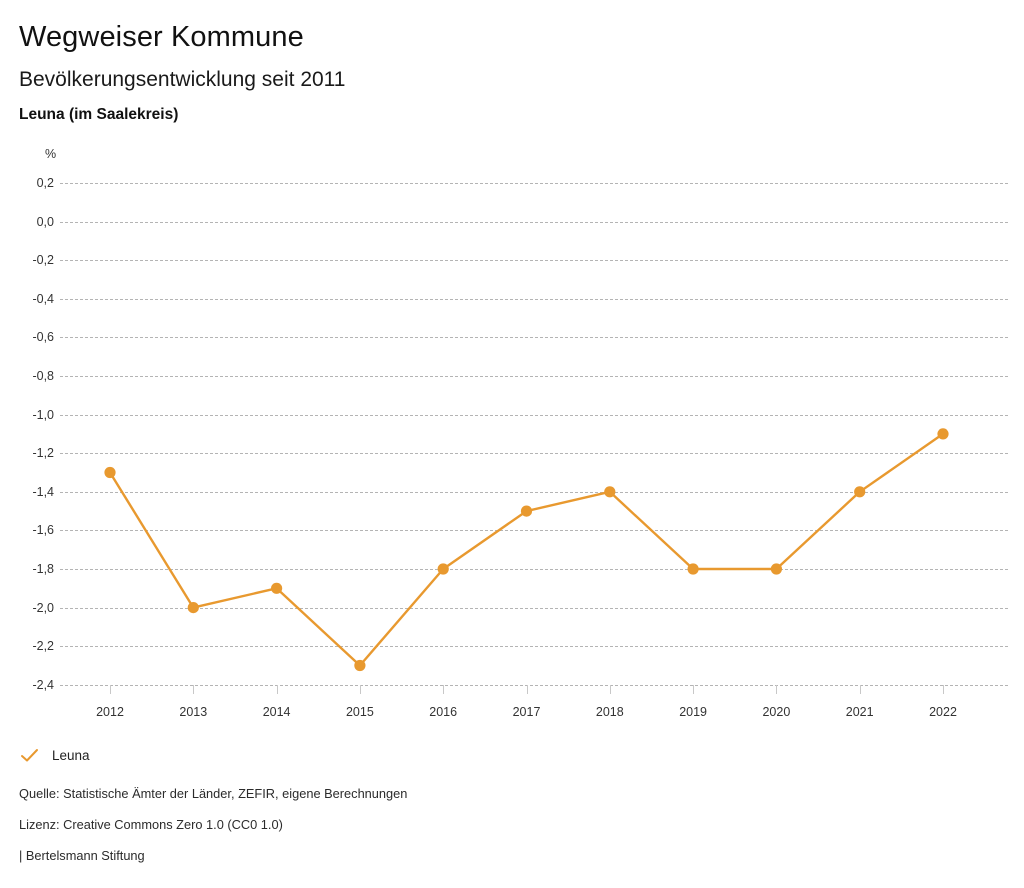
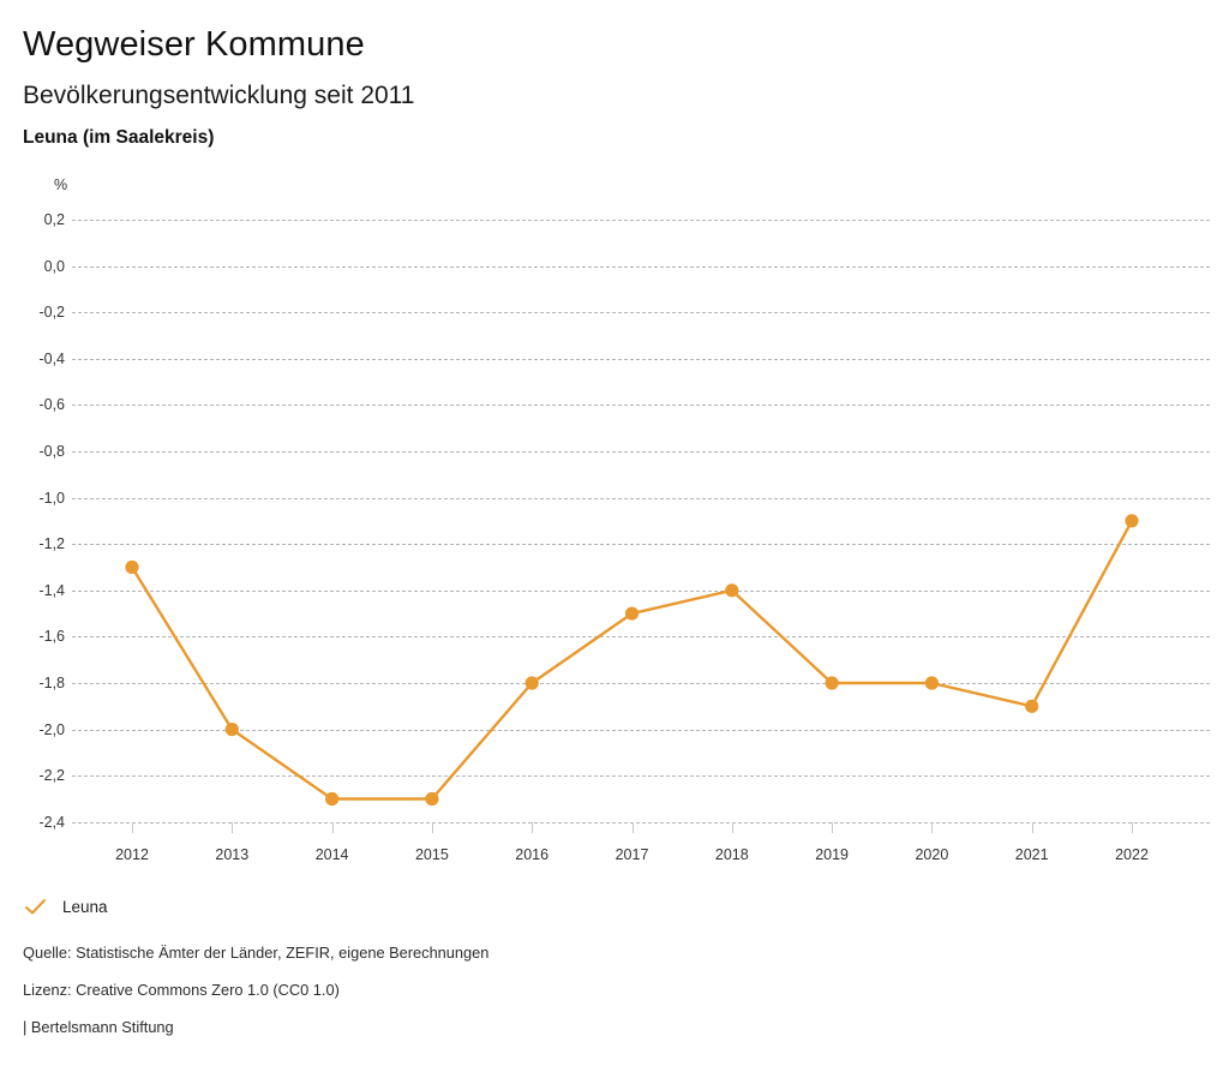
2014: -1,9 -> -2,3
2021: -1,4 -> -1,9
